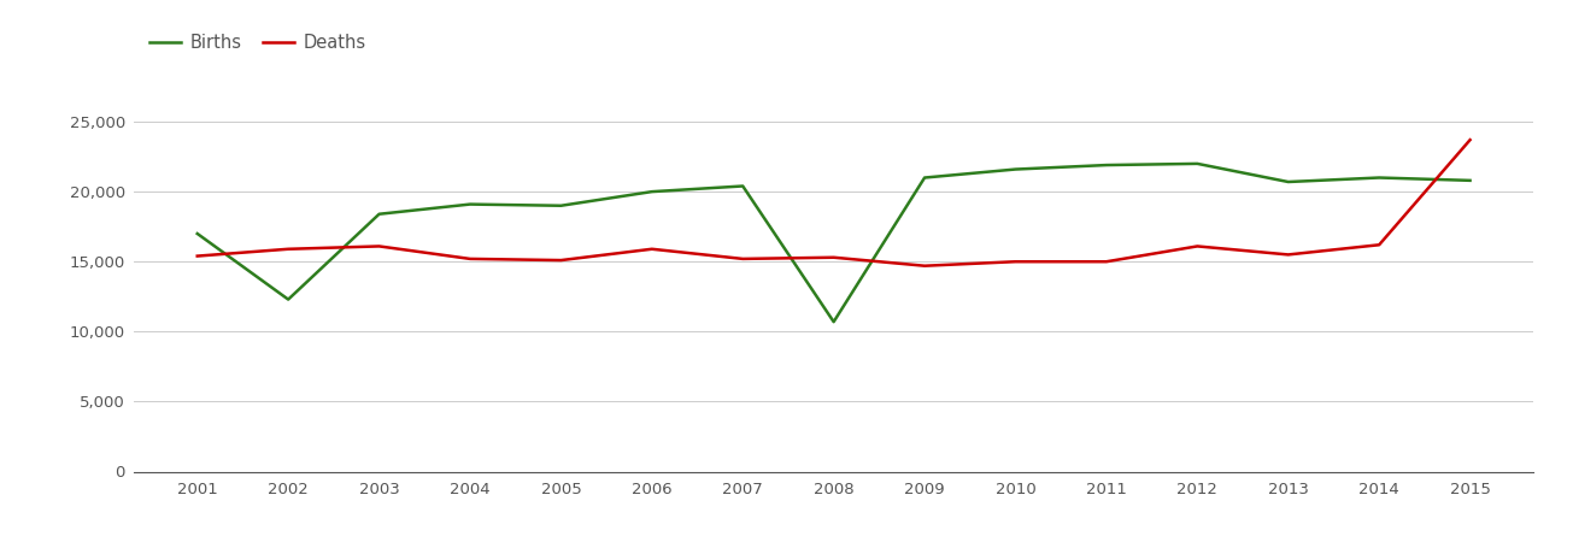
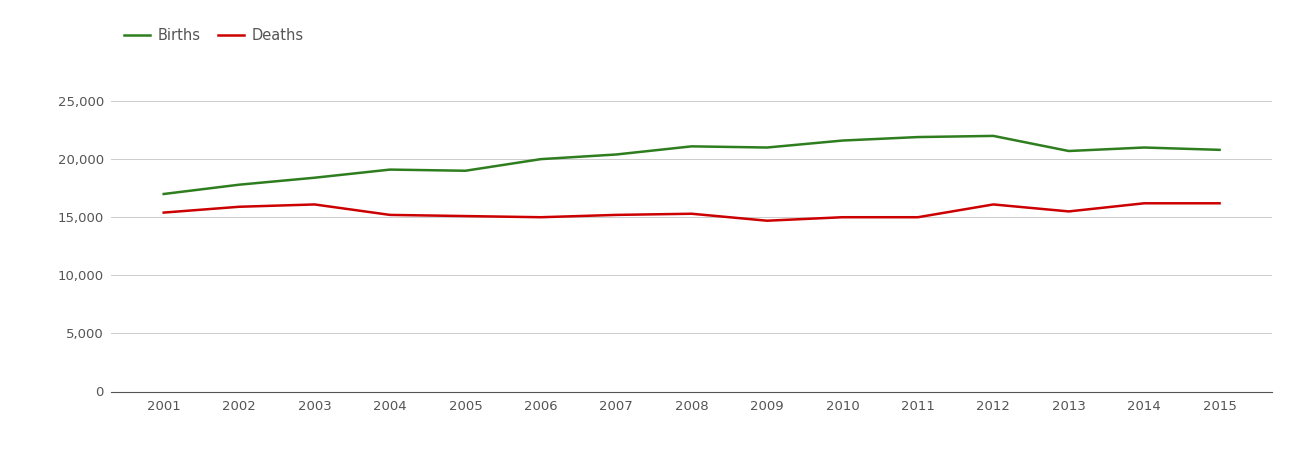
Births/2002: 12,300 -> 17,800
Deaths/2006: 15,900 -> 15,000
Births/2008: 10,700 -> 21,100
Deaths/2015: 23,700 -> 16,200
